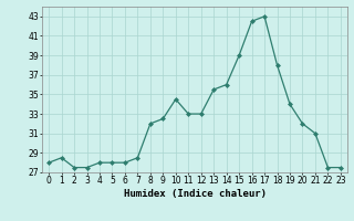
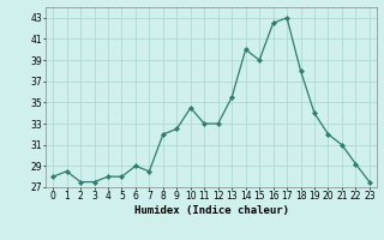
6: 28.0 -> 29.0
14: 36.0 -> 40.0
22: 27.5 -> 29.2
